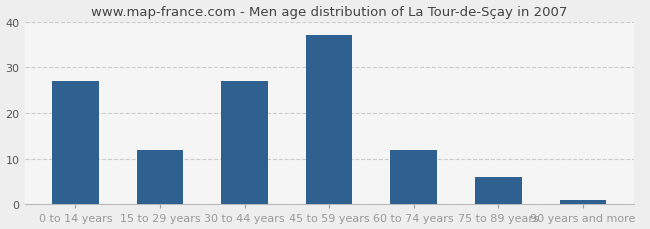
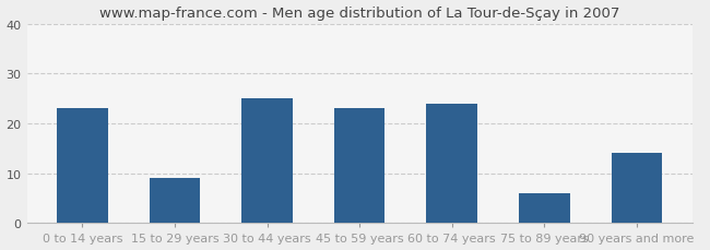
0 to 14 years: 27 -> 23
15 to 29 years: 12 -> 9
30 to 44 years: 27 -> 25
45 to 59 years: 37 -> 23
60 to 74 years: 12 -> 24
90 years and more: 1 -> 14
